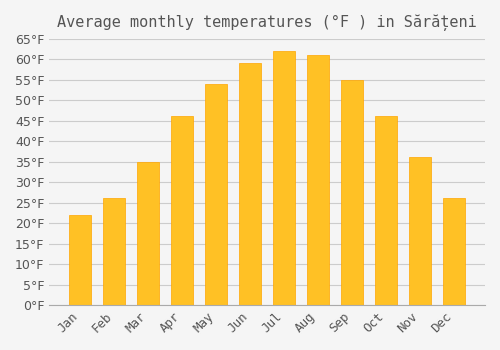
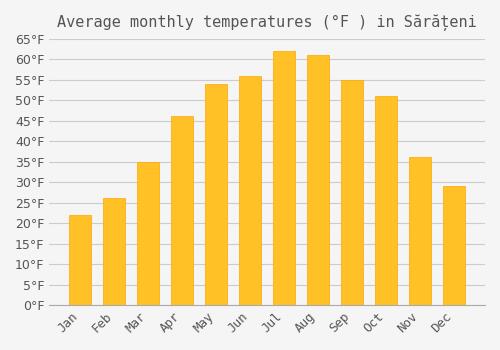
Jun: 59°F -> 56°F
Oct: 46°F -> 51°F
Dec: 26°F -> 29°F
